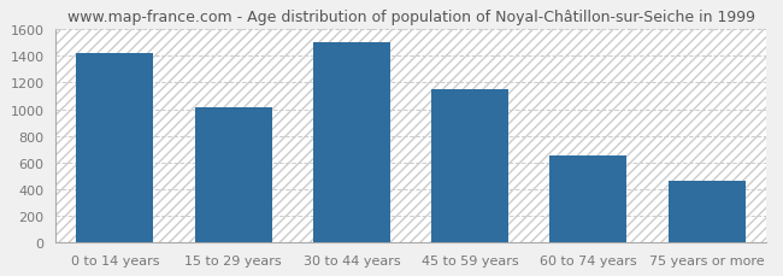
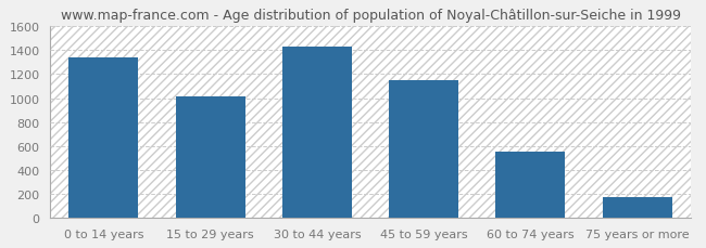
0 to 14 years: 1420 -> 1340
30 to 44 years: 1500 -> 1430
60 to 74 years: 650 -> 550
75 years or more: 460 -> 180
